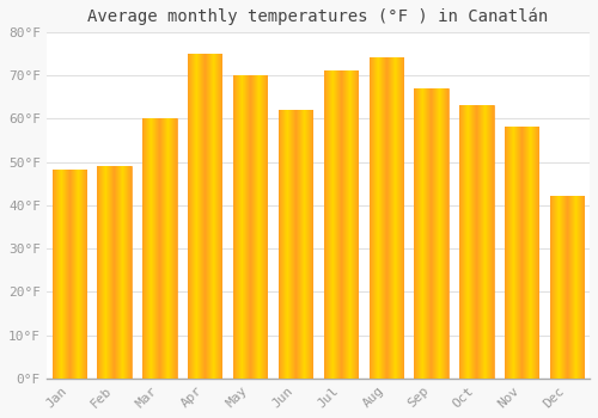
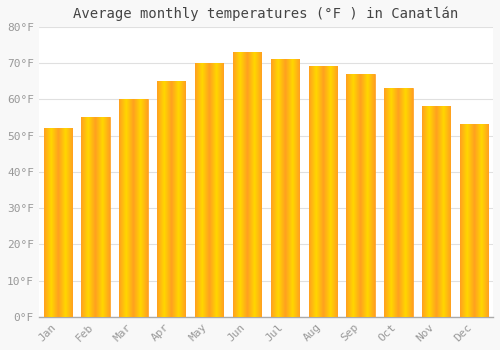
Jan: 48°F -> 52°F
Feb: 49°F -> 55°F
Apr: 75°F -> 65°F
Jun: 62°F -> 73°F
Aug: 74°F -> 69°F
Dec: 42°F -> 53°F
